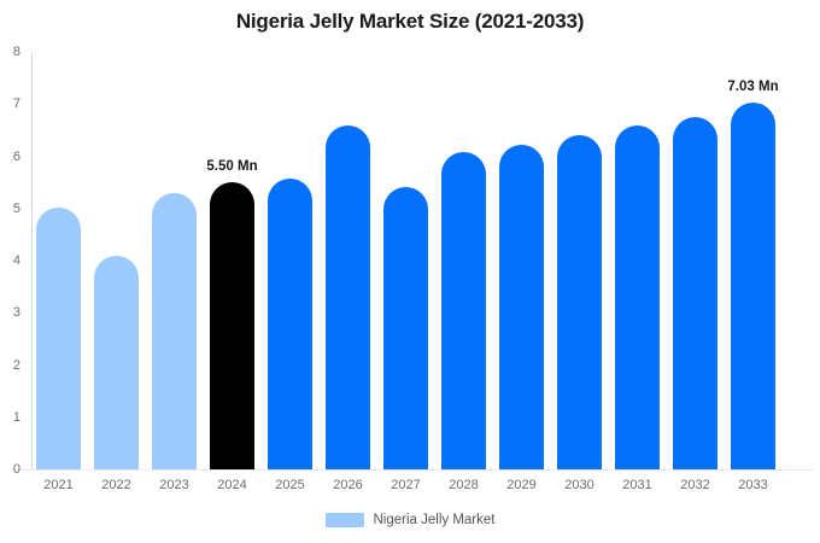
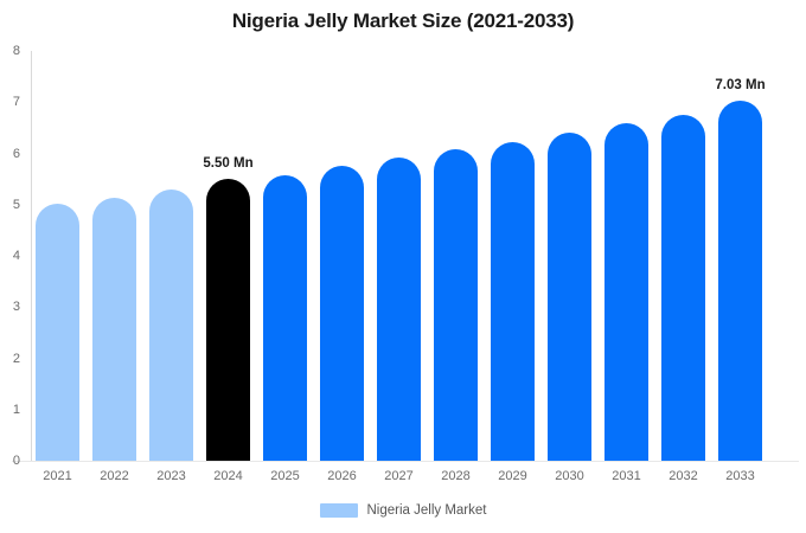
2022: 4.1 -> 5.1
2026: 6.6 -> 5.8
2027: 5.4 -> 5.9
